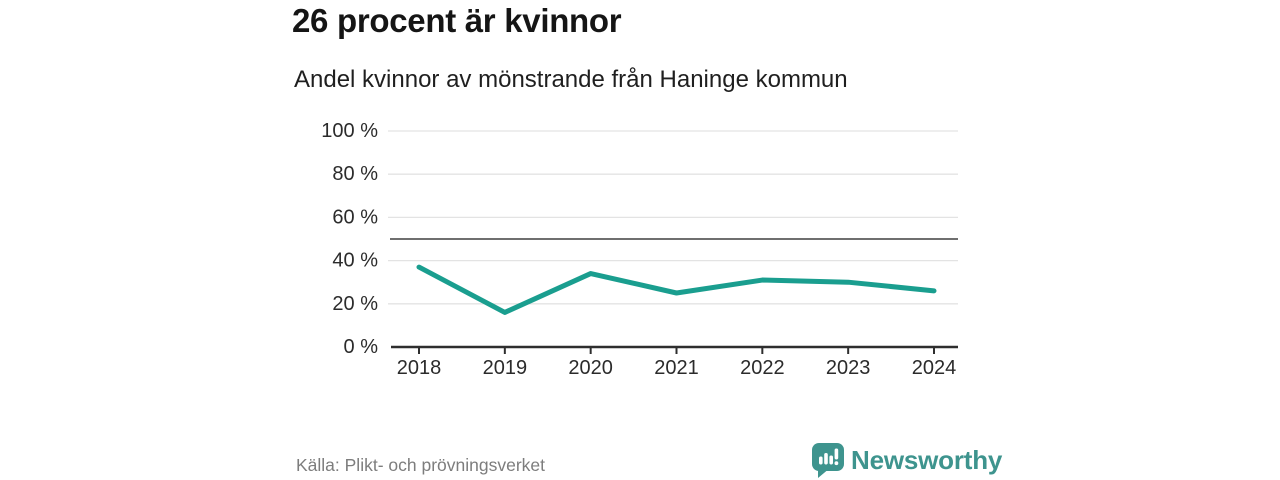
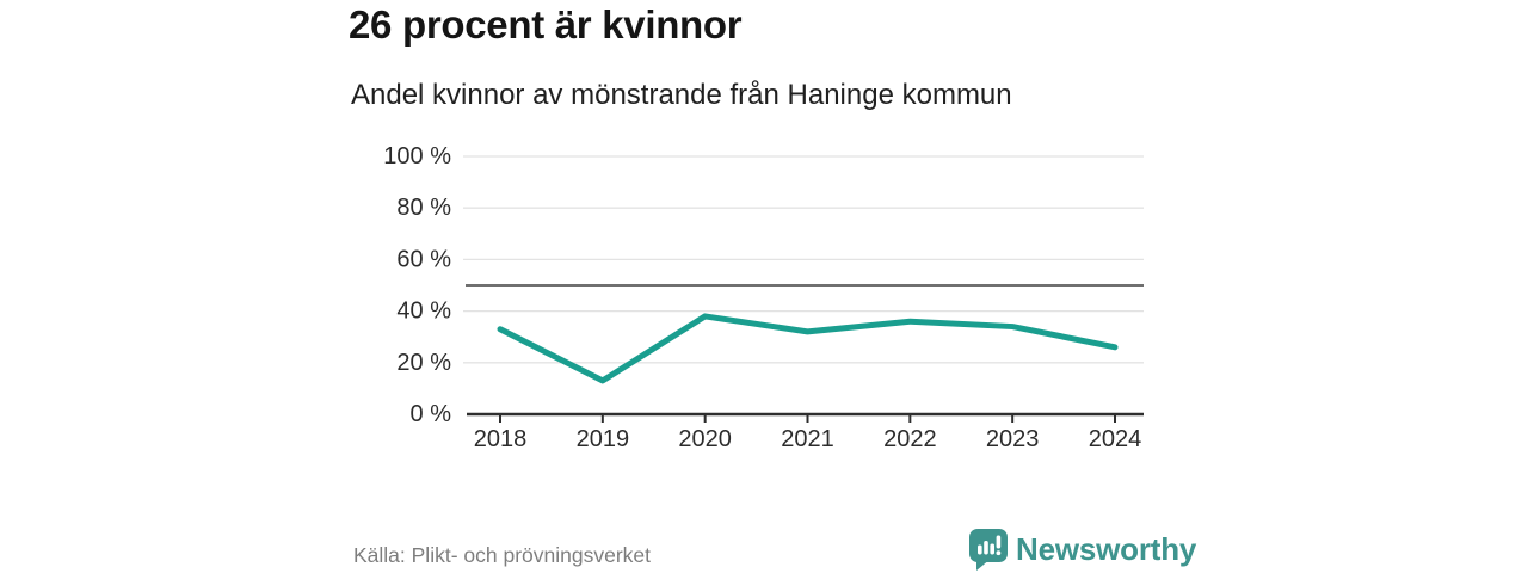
2018: 37% -> 33%
2019: 16% -> 13%
2020: 34% -> 38%
2021: 25% -> 32%
2022: 31% -> 36%
2023: 30% -> 34%
